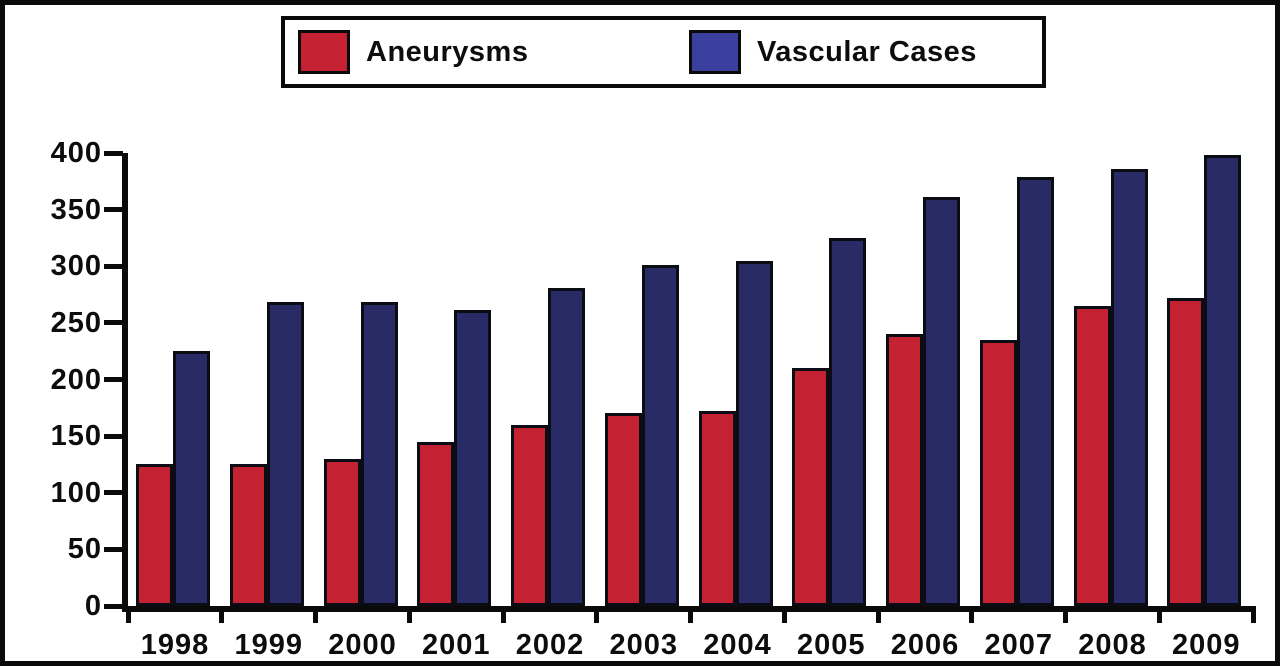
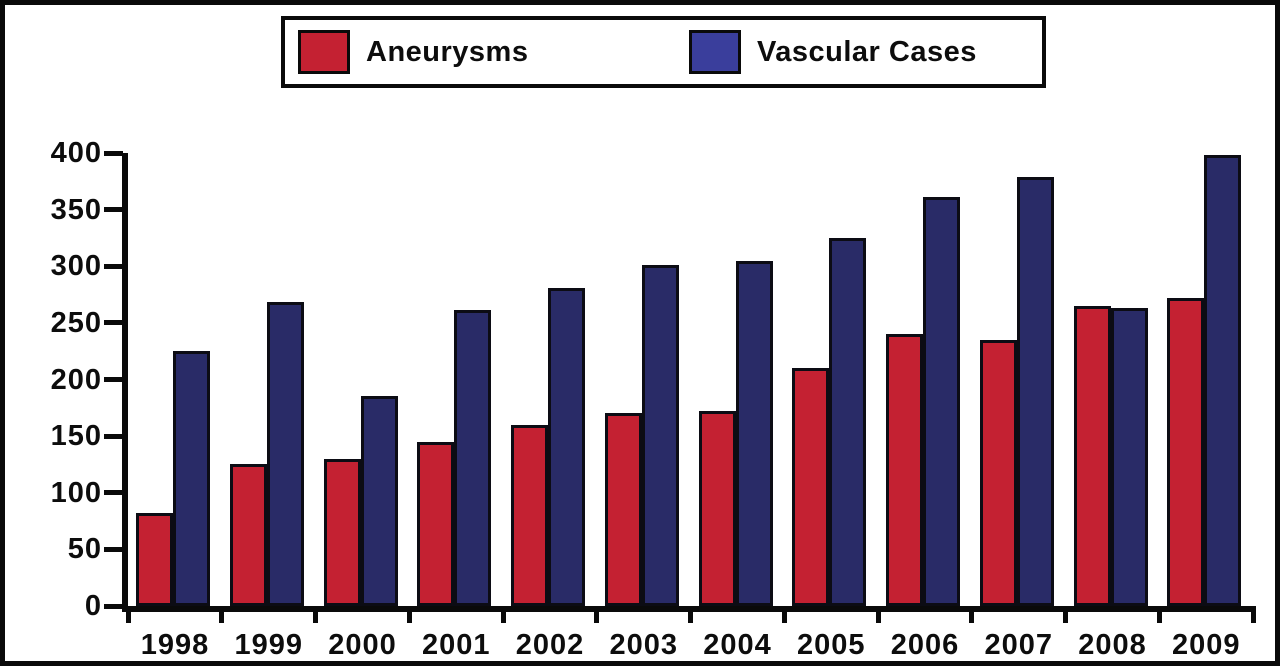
Aneurysms/1998: 125 -> 82
Vascular Cases/2000: 268 -> 185
Vascular Cases/2008: 386 -> 263
